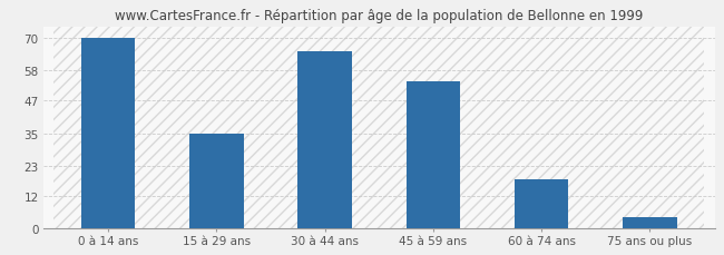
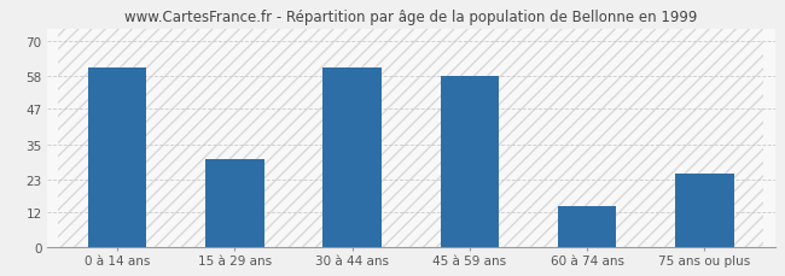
0 à 14 ans: 70 -> 61
15 à 29 ans: 35 -> 30
30 à 44 ans: 65 -> 61
45 à 59 ans: 54 -> 58
60 à 74 ans: 18 -> 14
75 ans ou plus: 4 -> 25
